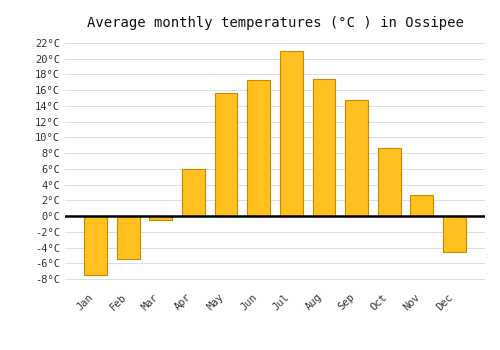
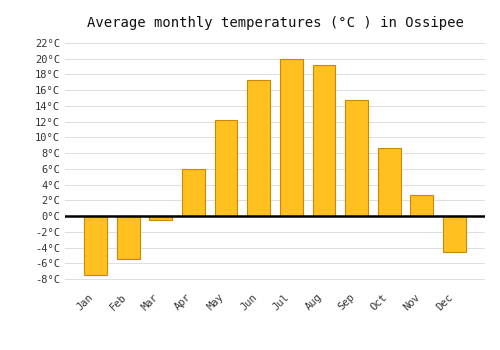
May: 15.6°C -> 12.2°C
Jul: 21.0°C -> 20.0°C
Aug: 17.4°C -> 19.2°C
